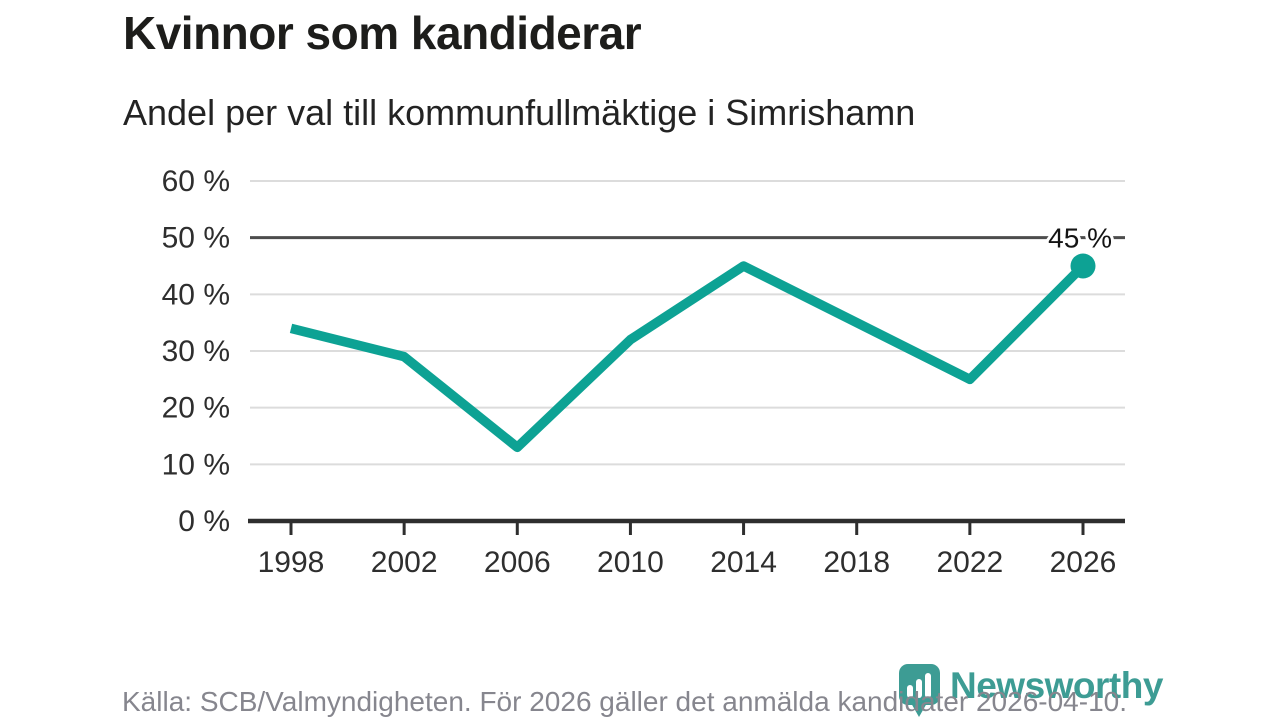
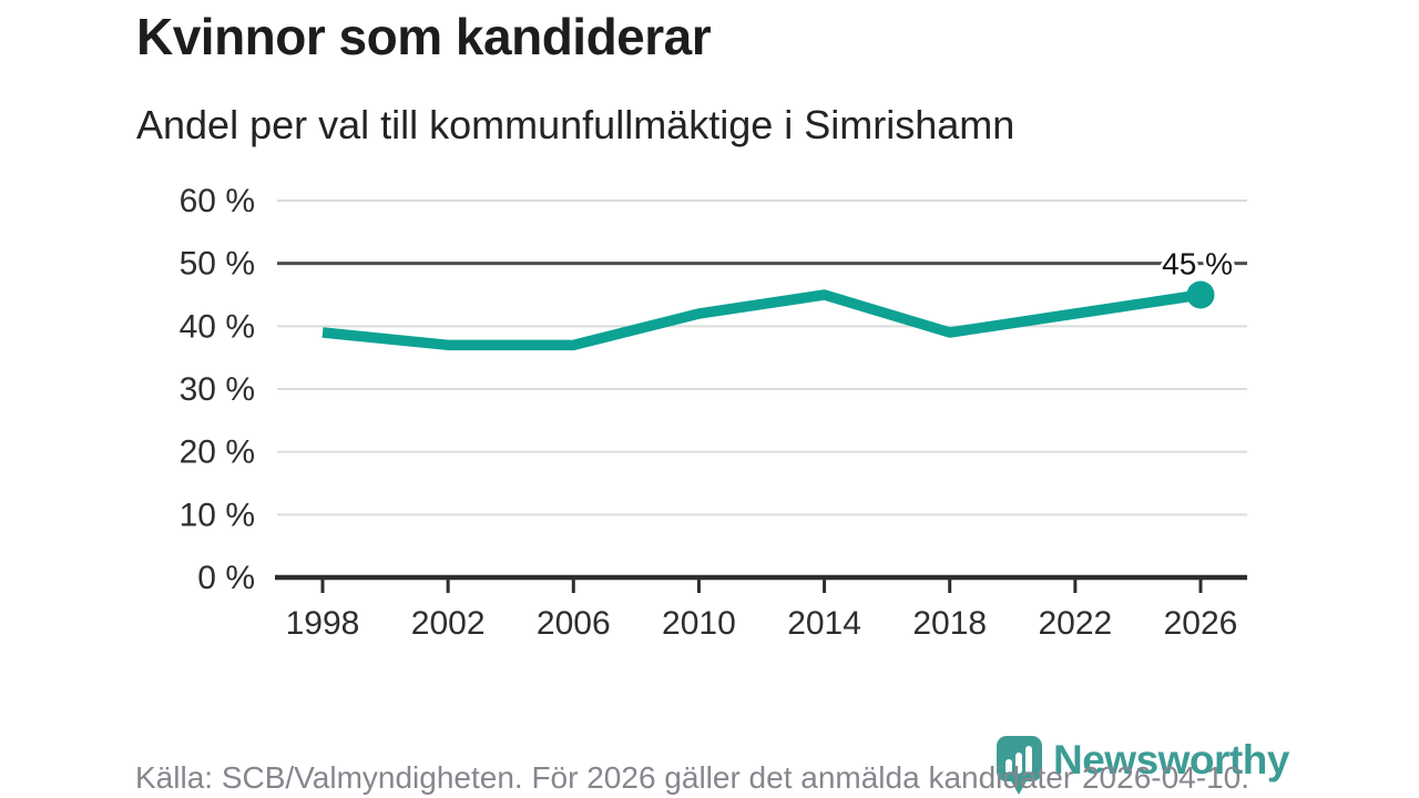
1998: 34% -> 39%
2002: 29% -> 37%
2006: 13% -> 37%
2010: 32% -> 42%
2018: 35% -> 39%
2022: 25% -> 42%
